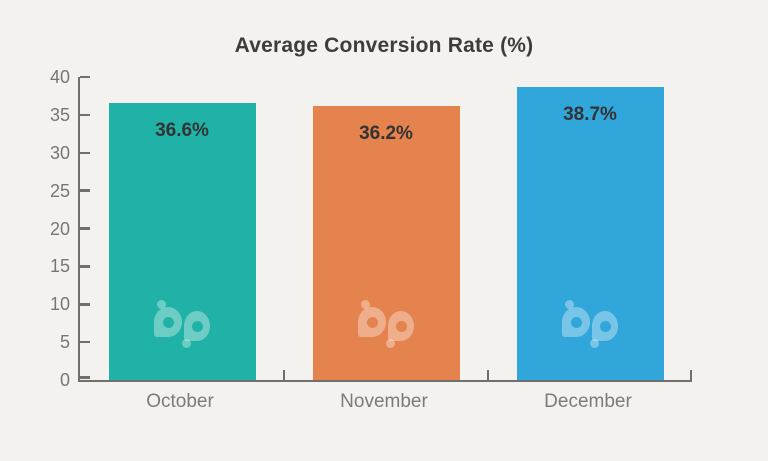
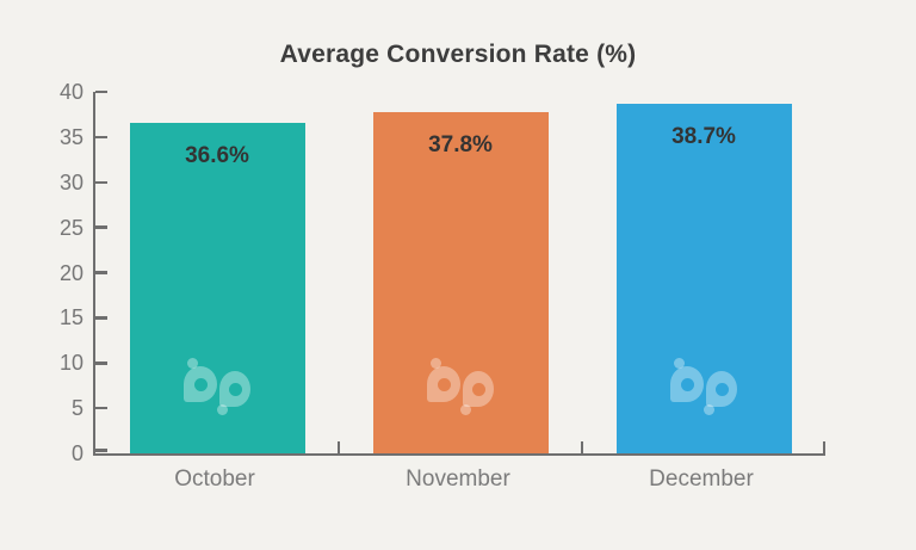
November: 36.2% -> 37.8%
